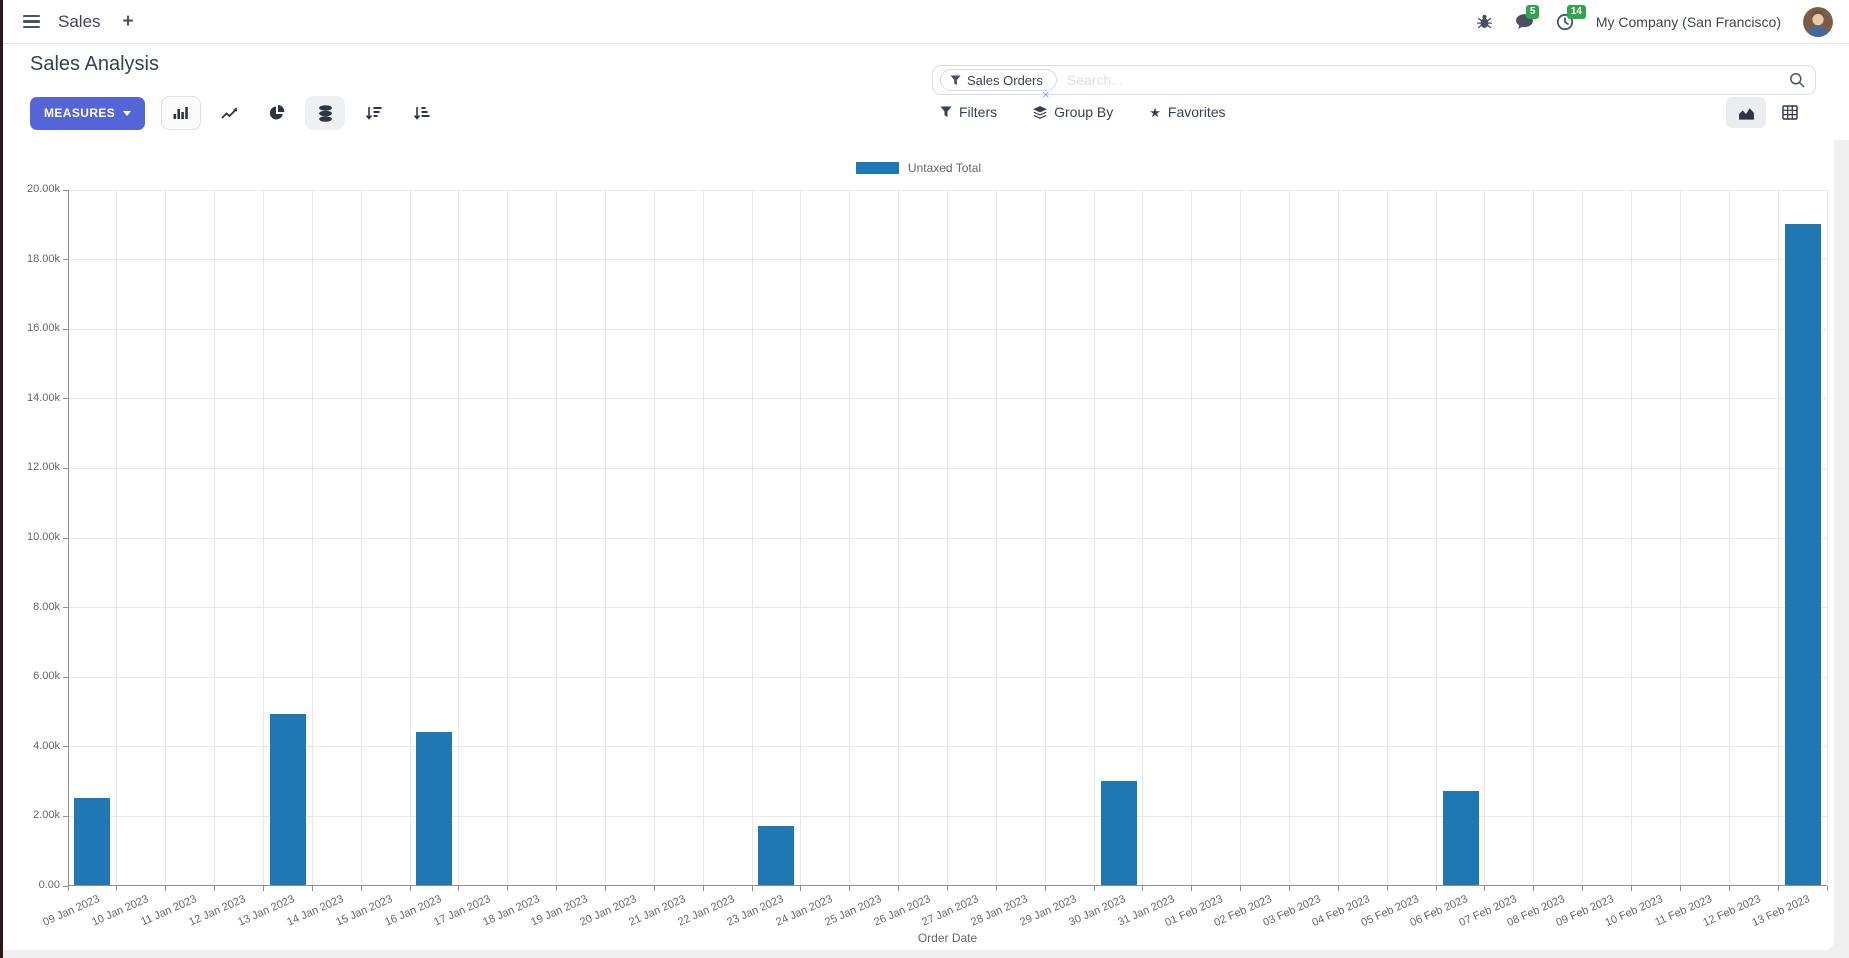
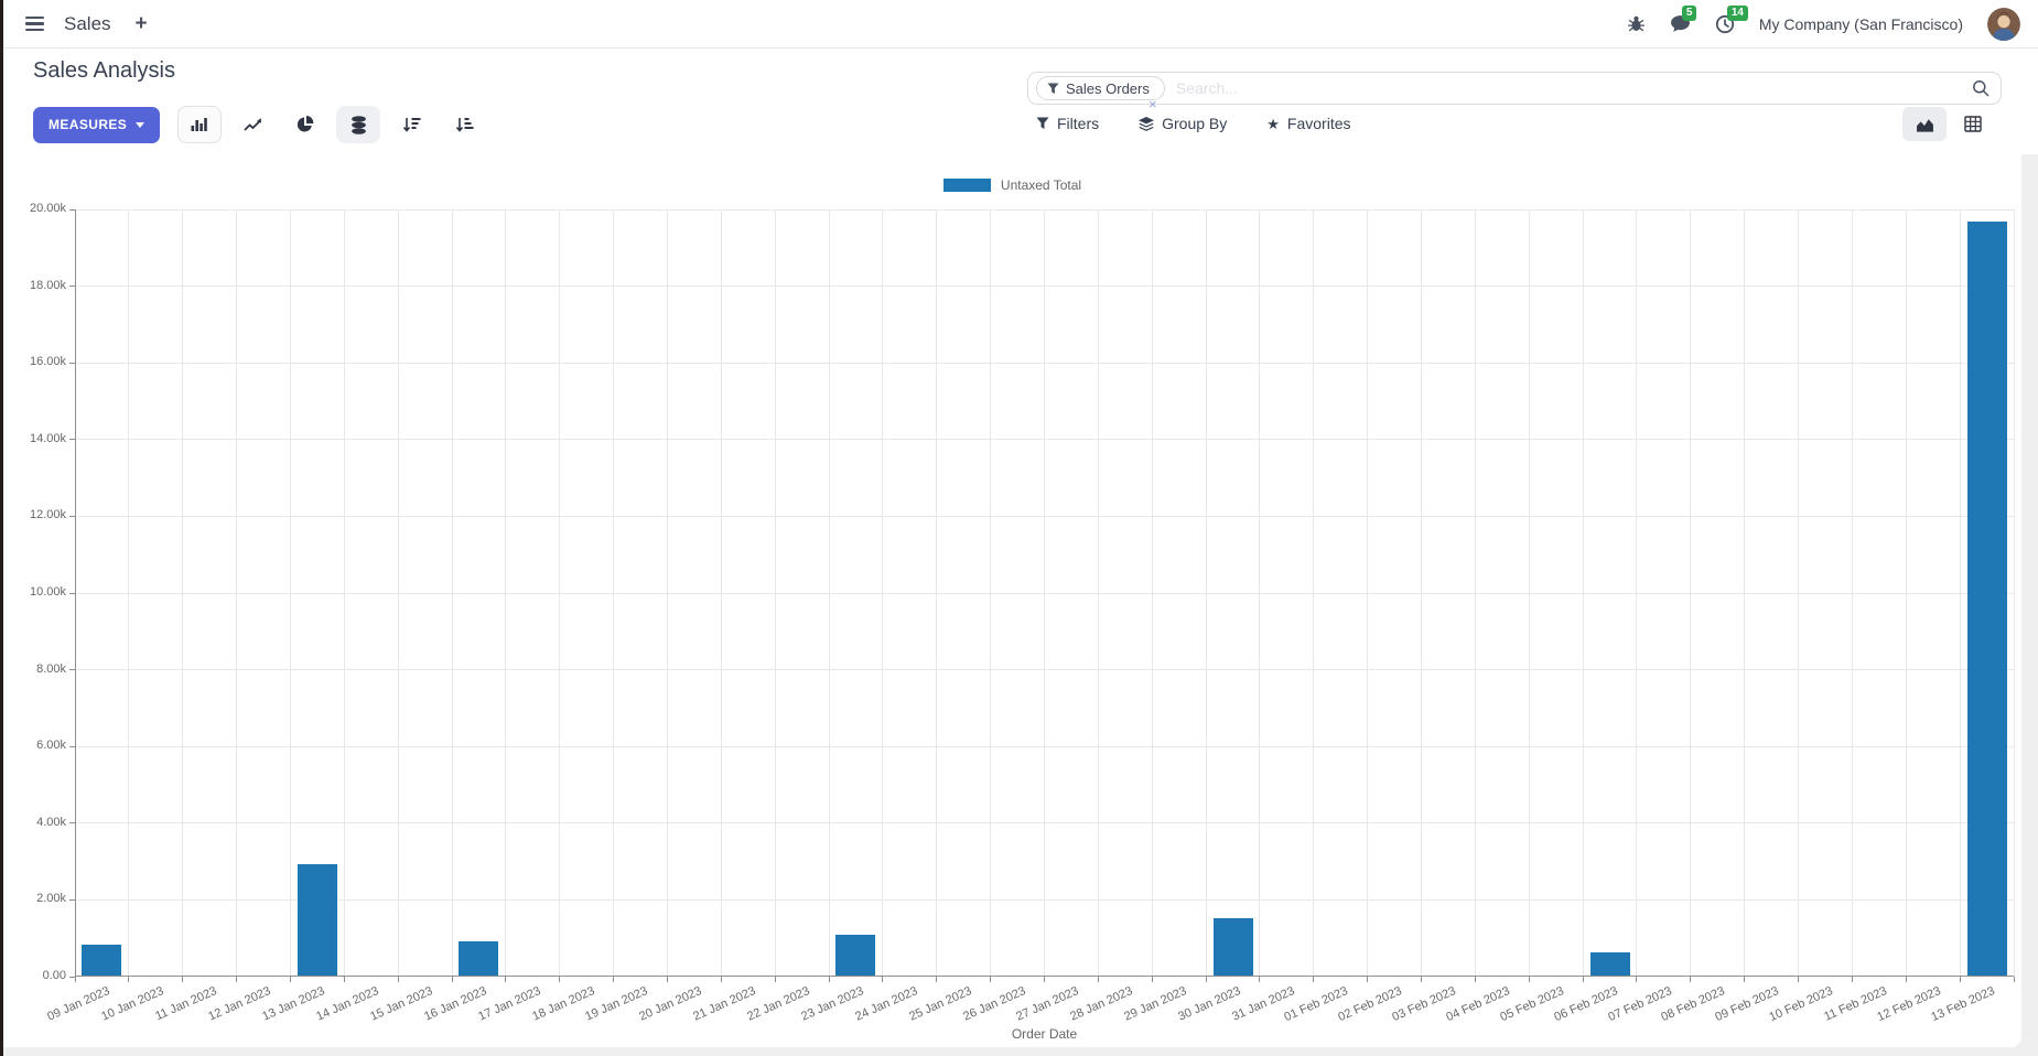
09 Jan 2023: 2.5k -> 0.8k
13 Jan 2023: 4.9k -> 2.9k
16 Jan 2023: 4.4k -> 0.9k
23 Jan 2023: 1.7k -> 1.0k
30 Jan 2023: 3.0k -> 1.5k
06 Feb 2023: 2.7k -> 0.6k
13 Feb 2023: 19.0k -> 19.6k
